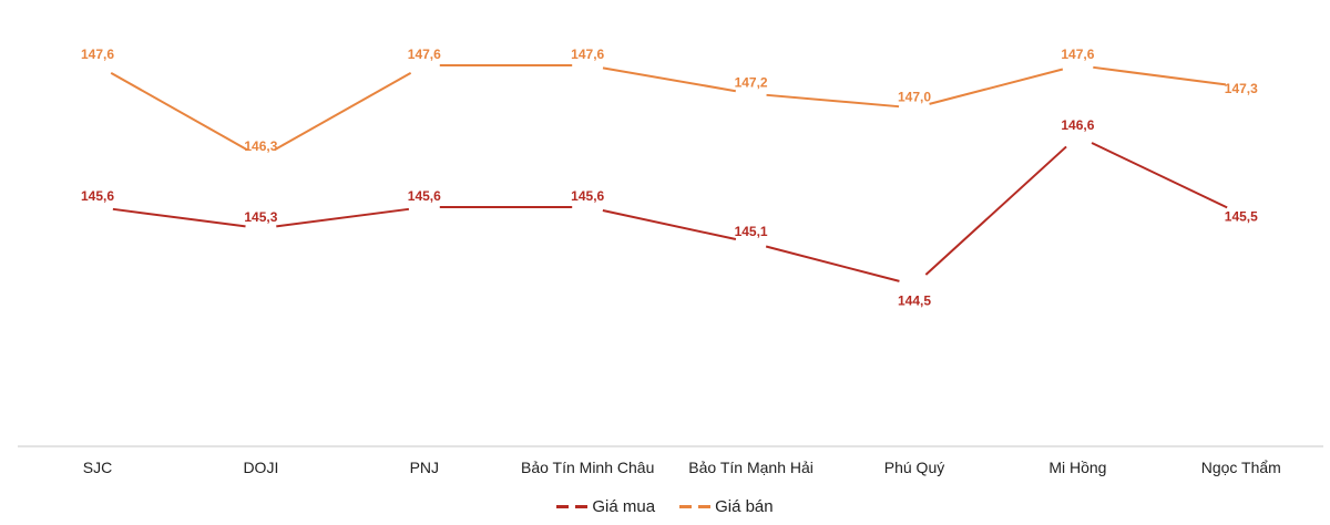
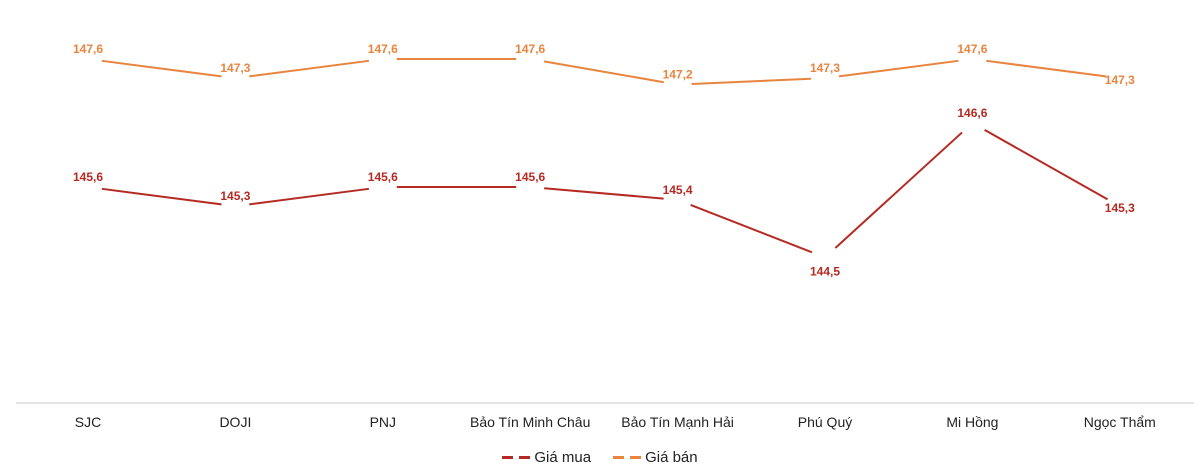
Giá bán/DOJI: 146,3 -> 147,3
Giá mua/Bảo Tín Mạnh Hải: 145,1 -> 145,4
Giá bán/Phú Quý: 147,0 -> 147,3
Giá mua/Ngọc Thẩm: 145,5 -> 145,3
